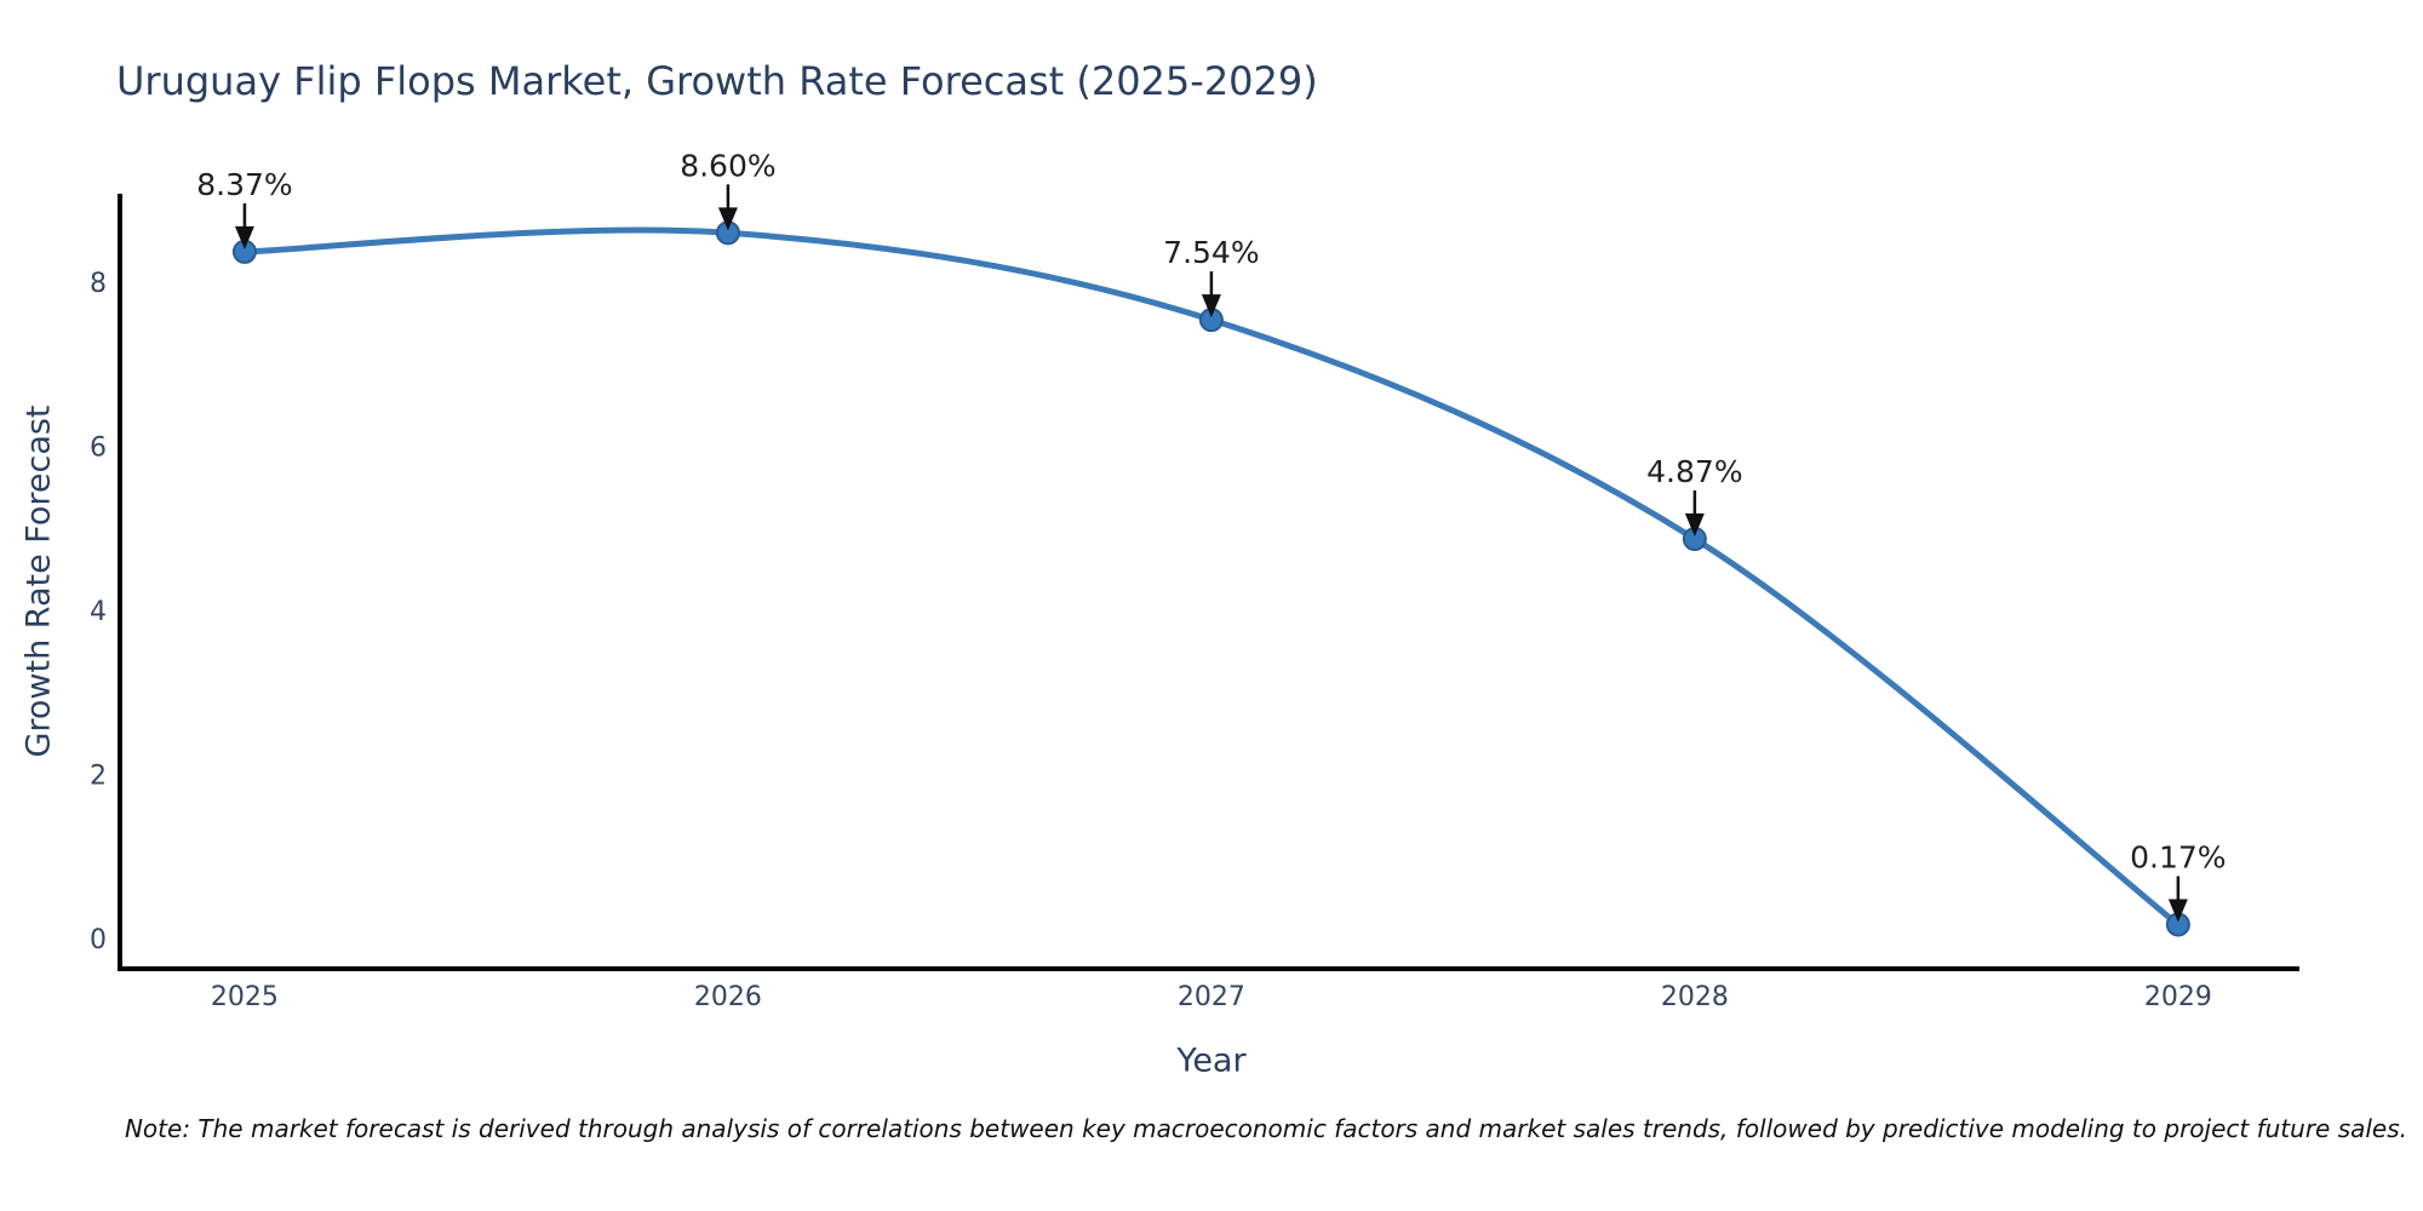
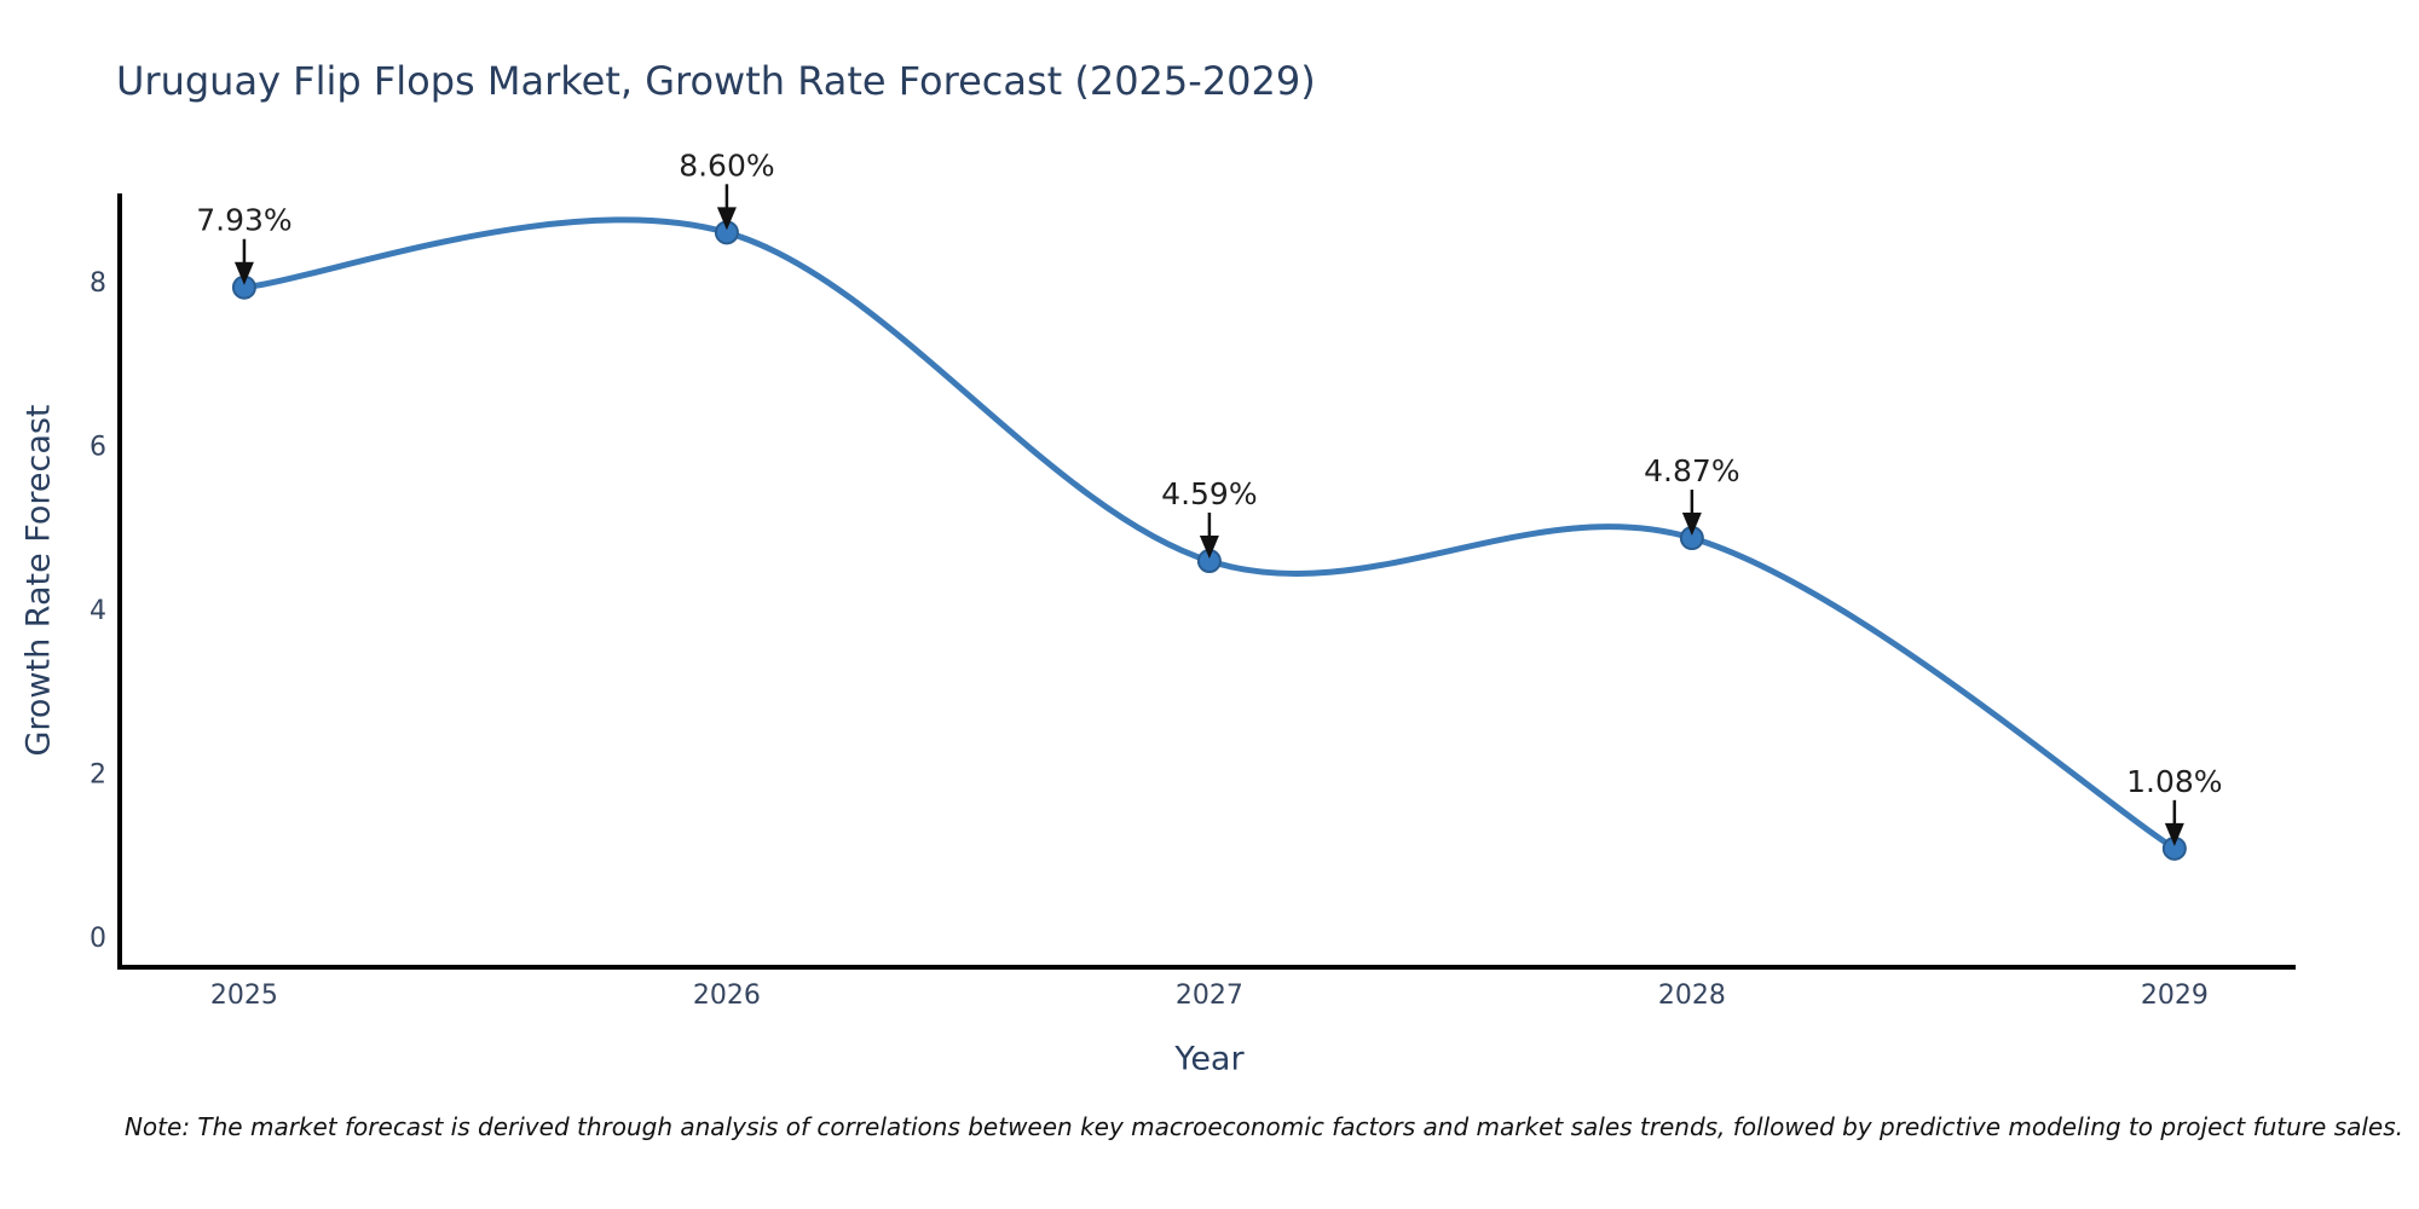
2025: 8.37% -> 7.93%
2027: 7.54% -> 4.59%
2029: 0.17% -> 1.08%
